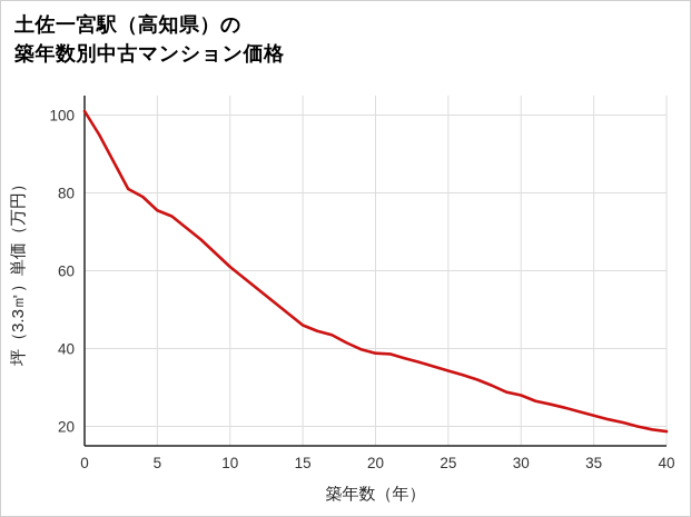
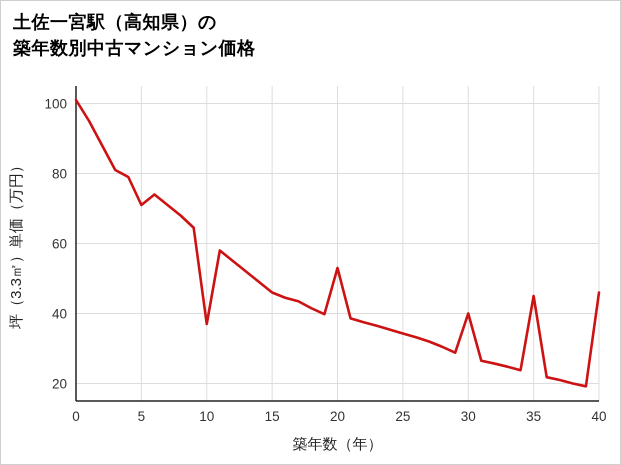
5: 76 -> 71
10: 61 -> 37
20: 39 -> 53
30: 28 -> 40
35: 23 -> 45
40: 19 -> 46
